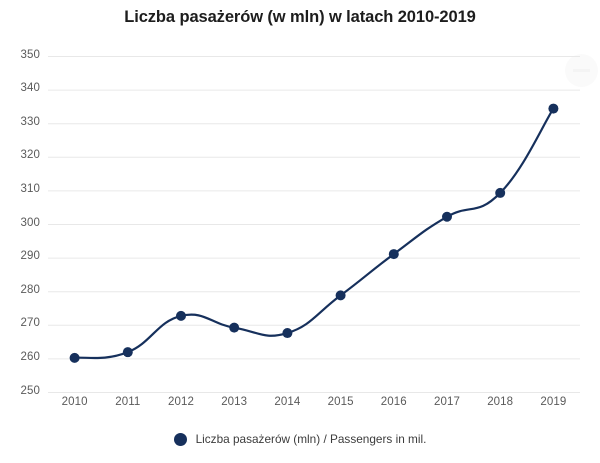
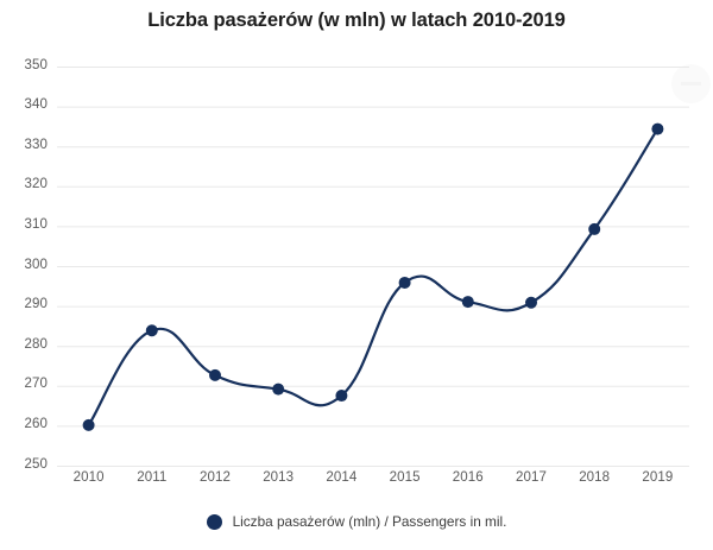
2011: 262 -> 284
2015: 279 -> 296
2017: 302 -> 291
